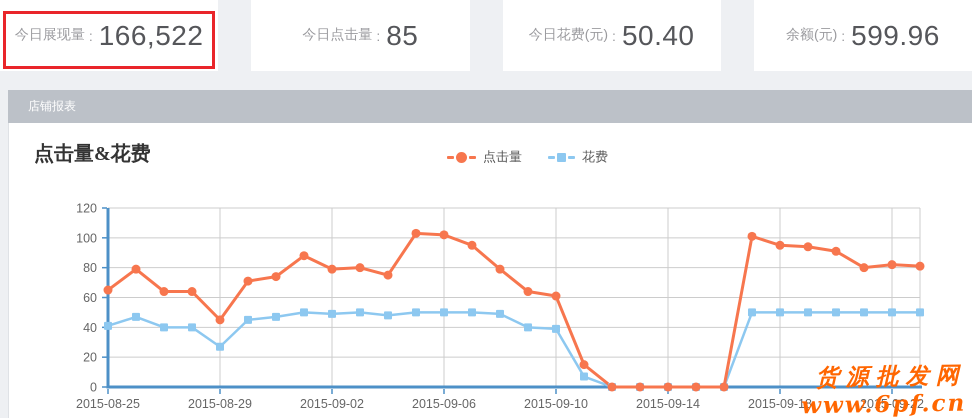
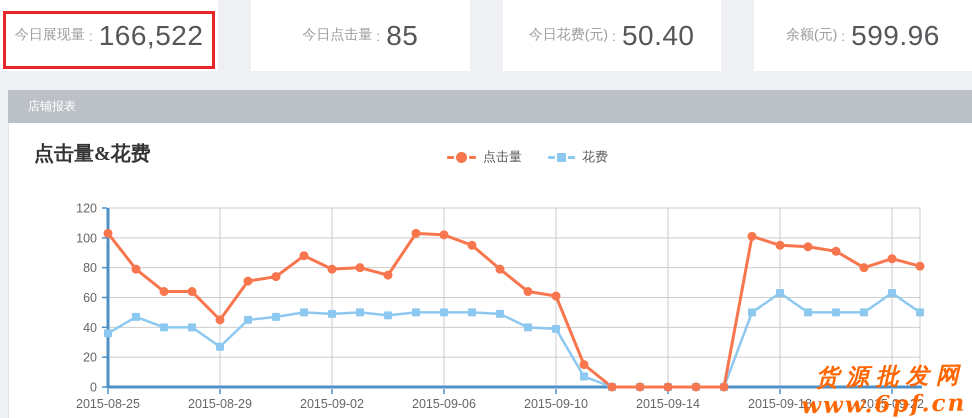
点击量/2015-08-25: 65 -> 103
花费/2015-08-25: 41 -> 36
花费/2015-09-18: 50 -> 63
点击量/2015-09-22: 82 -> 86
花费/2015-09-22: 50 -> 63
